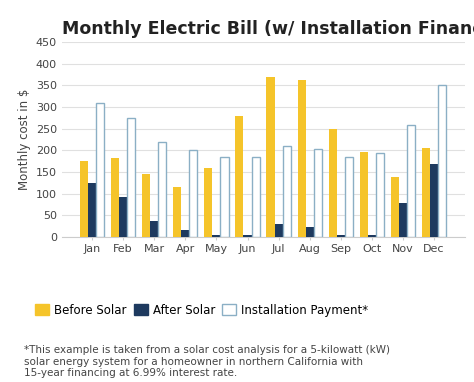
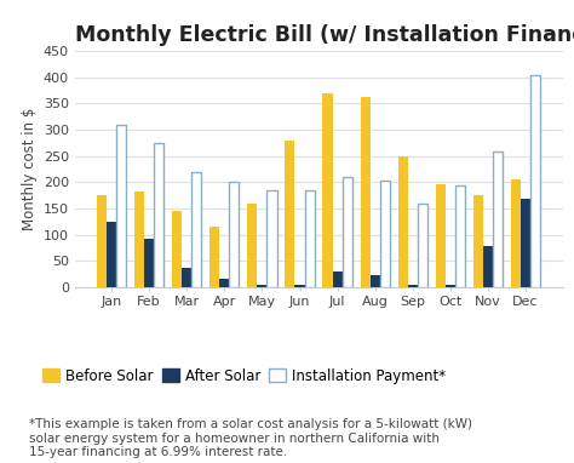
Installation Payment*/Sep: 185 -> 160
Before Solar/Nov: 138 -> 175
Installation Payment*/Dec: 350 -> 405
